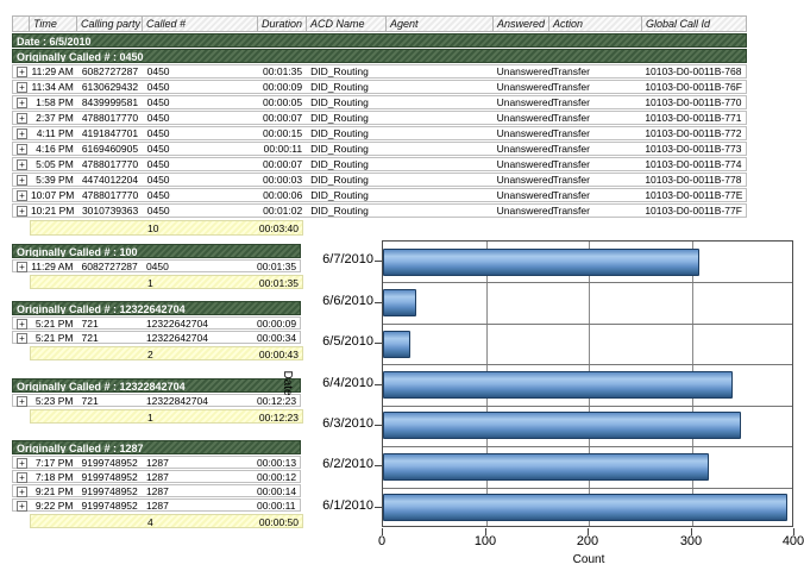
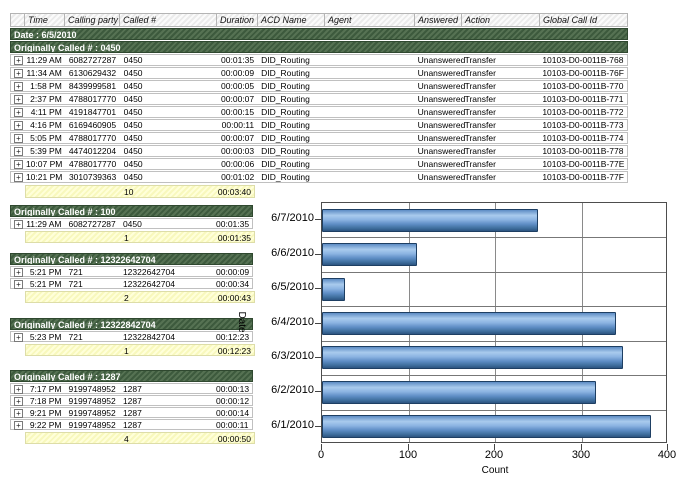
6/7/2010: 310 -> 250
6/6/2010: 30 -> 110
6/1/2010: 390 -> 380
